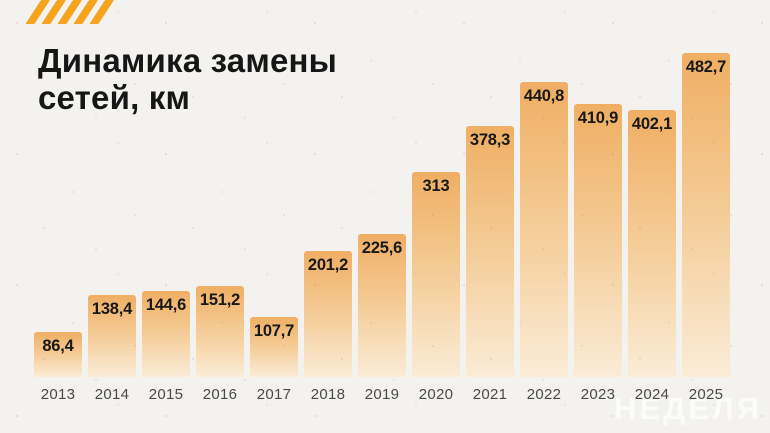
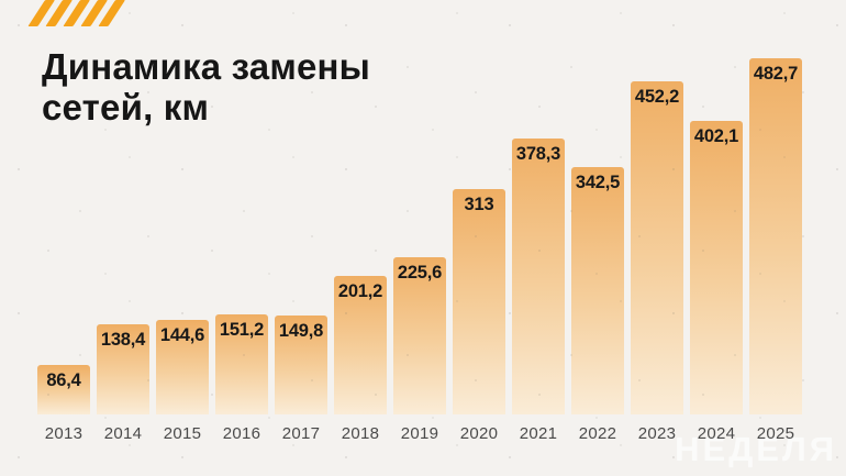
2017: 107,7 -> 149,8
2022: 440,8 -> 342,5
2023: 410,9 -> 452,2
